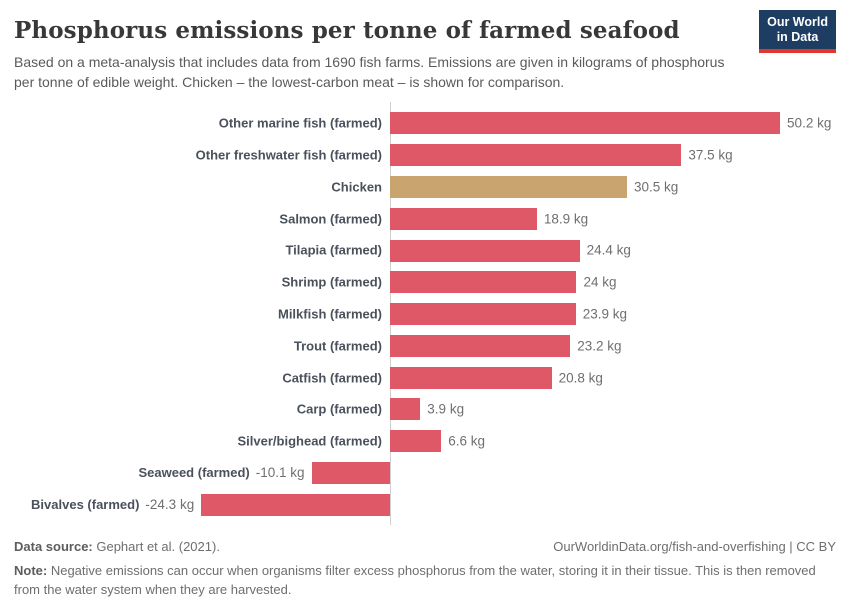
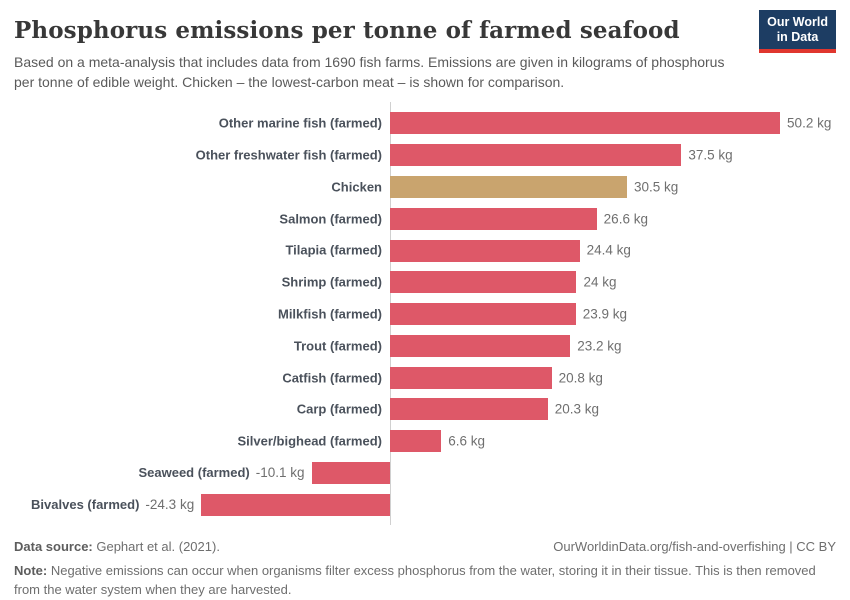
Salmon (farmed): 18.9 -> 26.6
Carp (farmed): 3.9 -> 20.3
